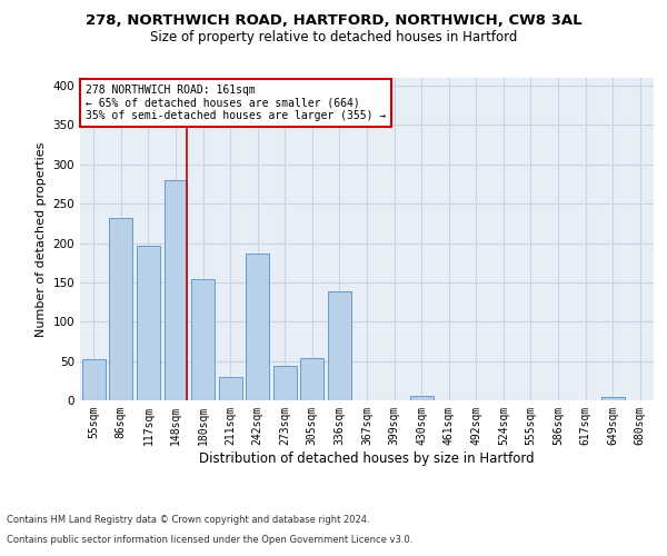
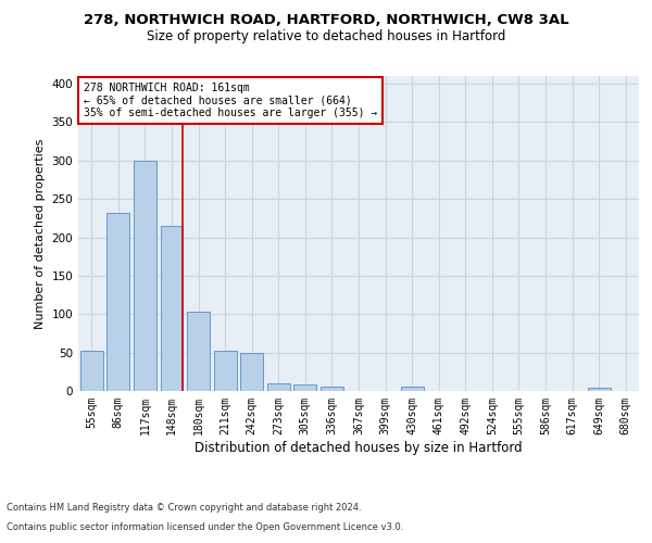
117sqm: 196 -> 300
148sqm: 280 -> 215
180sqm: 154 -> 103
211sqm: 30 -> 52
242sqm: 186 -> 49
273sqm: 44 -> 10
305sqm: 54 -> 9
336sqm: 138 -> 6
